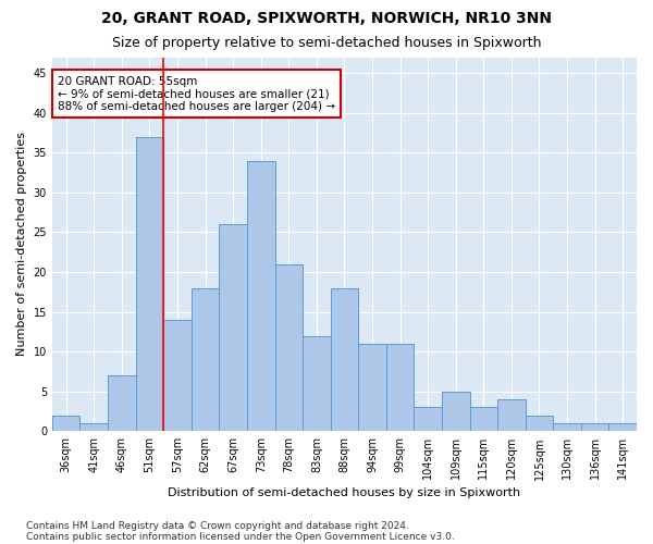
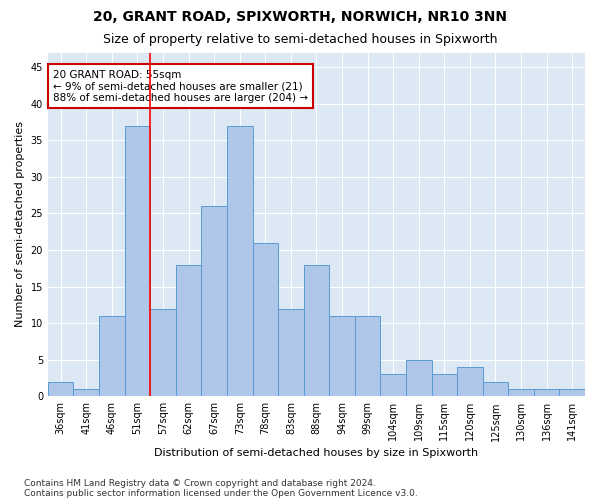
46sqm: 7 -> 11
57sqm: 14 -> 12
73sqm: 34 -> 37
